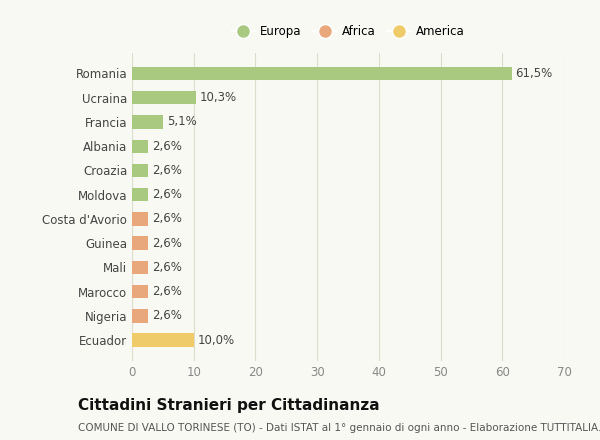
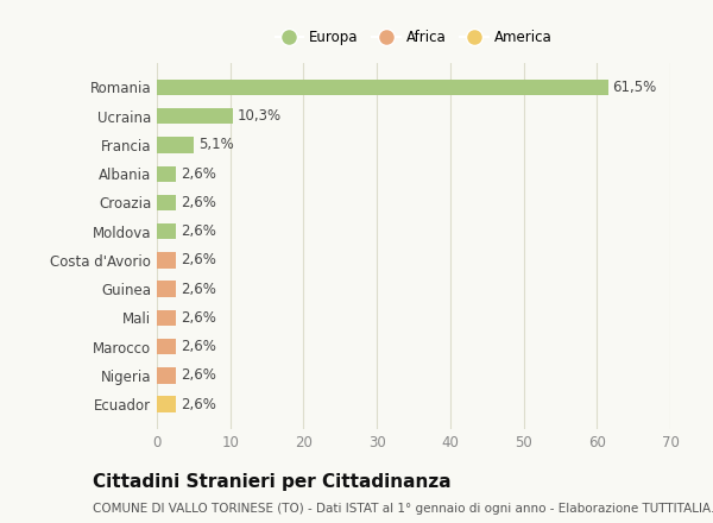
Ecuador: 10,0% -> 2,6%
